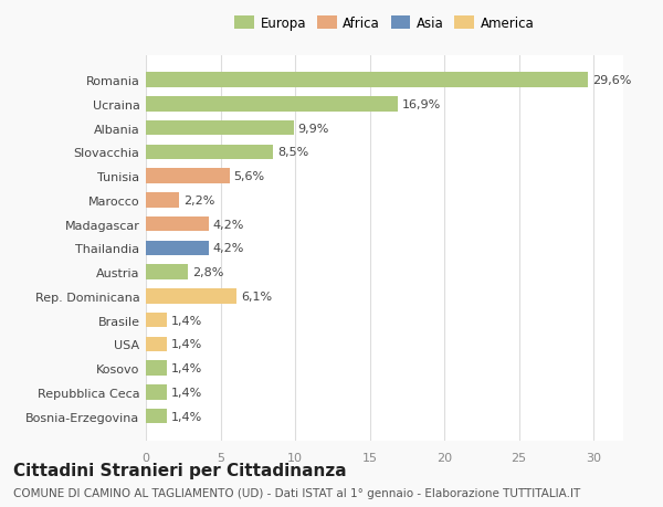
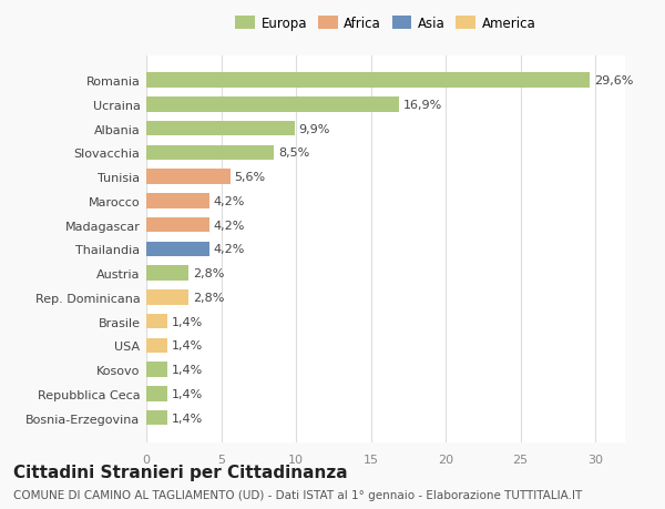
Marocco: 2,2% -> 4,2%
Rep. Dominicana: 6,1% -> 2,8%
